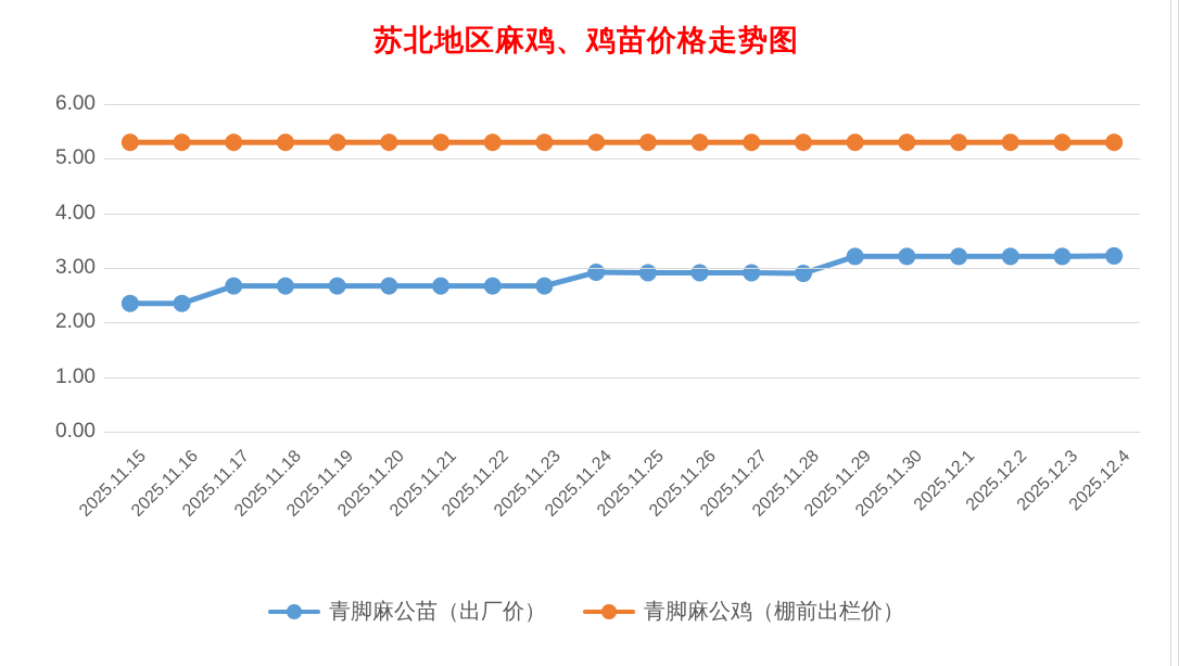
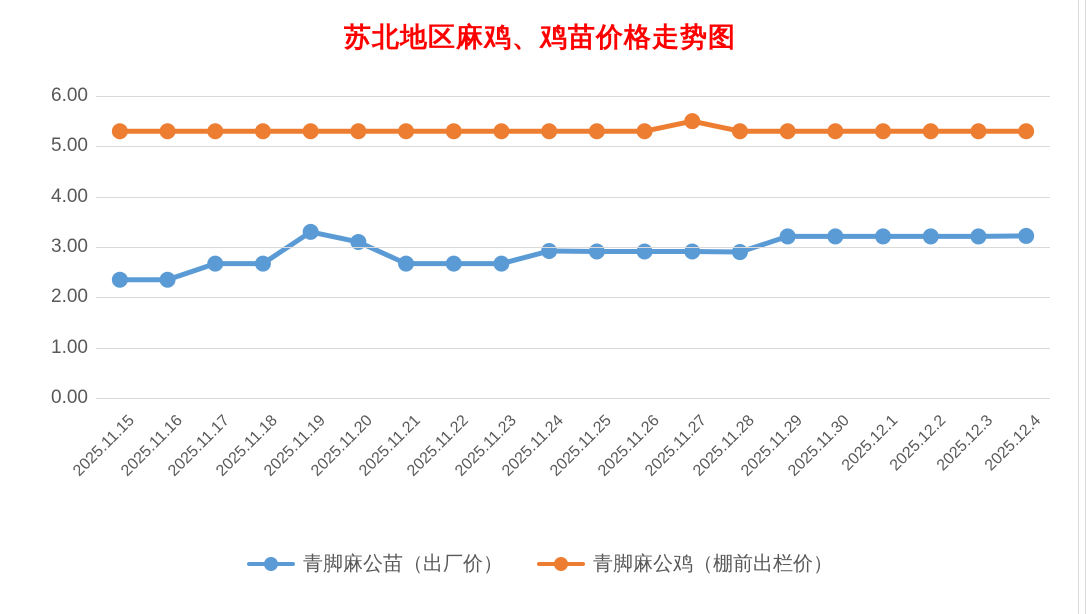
青脚麻公苗（出厂价）/2025.11.19: 2.7 -> 3.3
青脚麻公苗（出厂价）/2025.11.20: 2.7 -> 3.1
青脚麻公鸡（棚前出栏价）/2025.11.27: 5.3 -> 5.5
